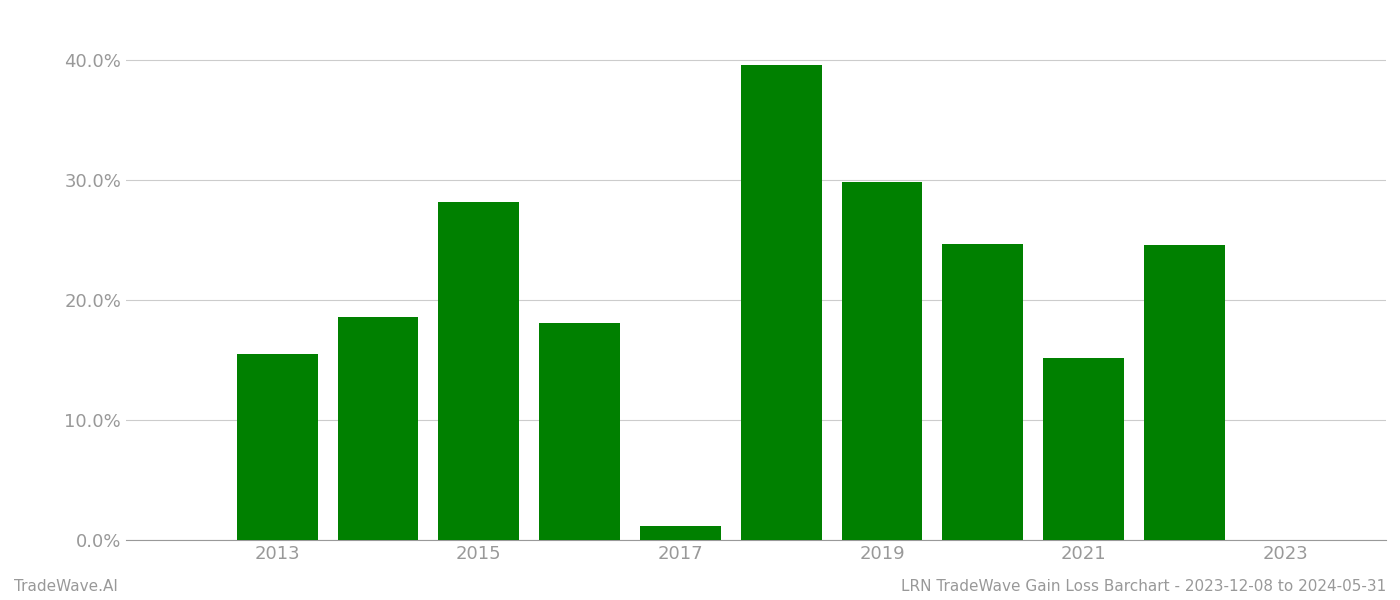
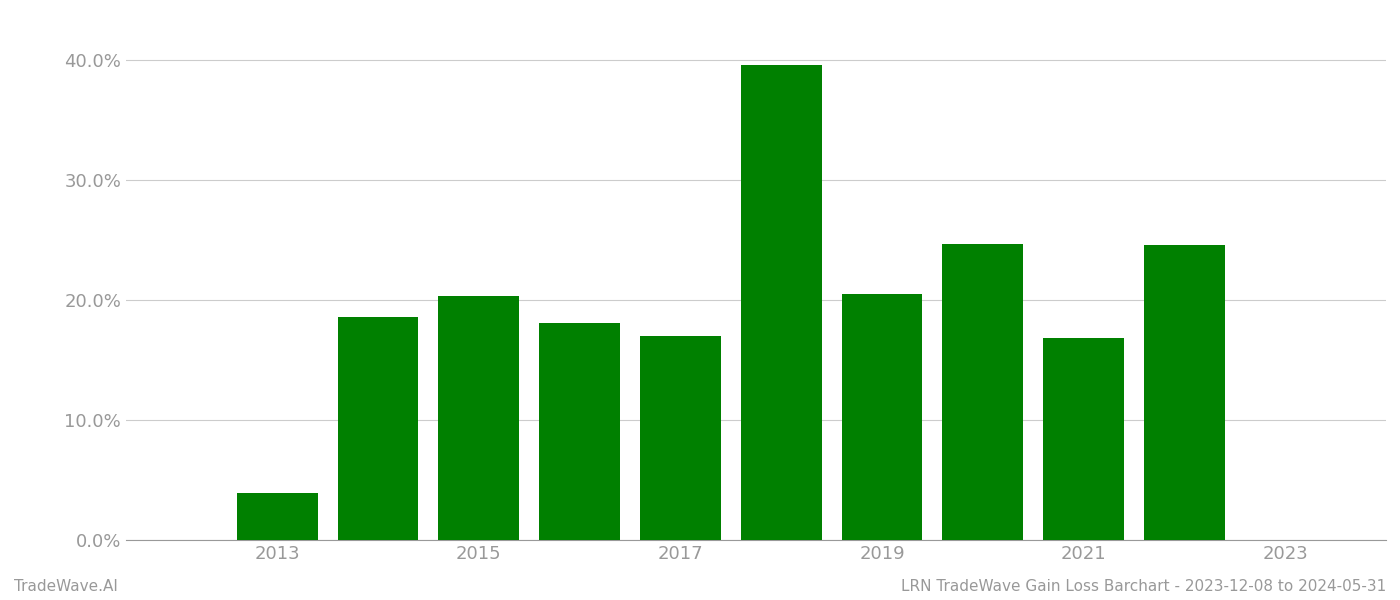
2013: 15.5% -> 3.9%
2015: 28.2% -> 20.3%
2017: 1.2% -> 17.0%
2019: 29.8% -> 20.5%
2021: 15.2% -> 16.8%
